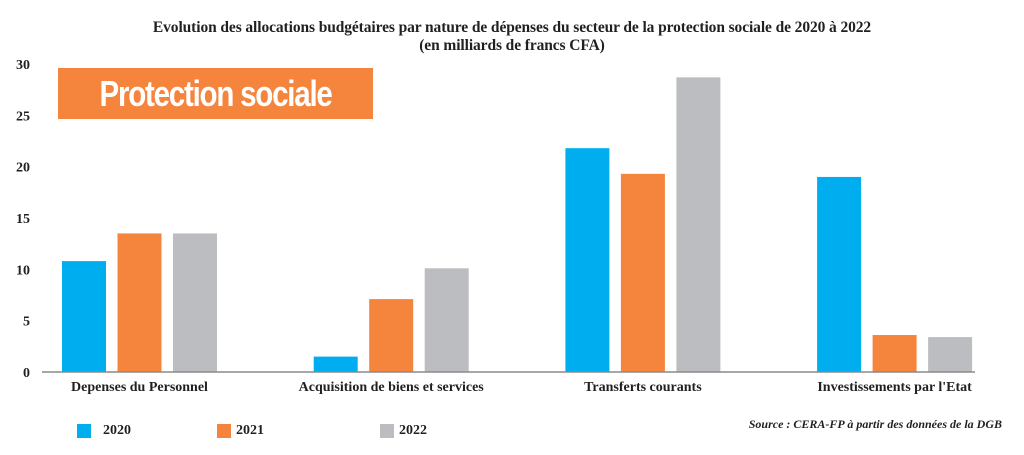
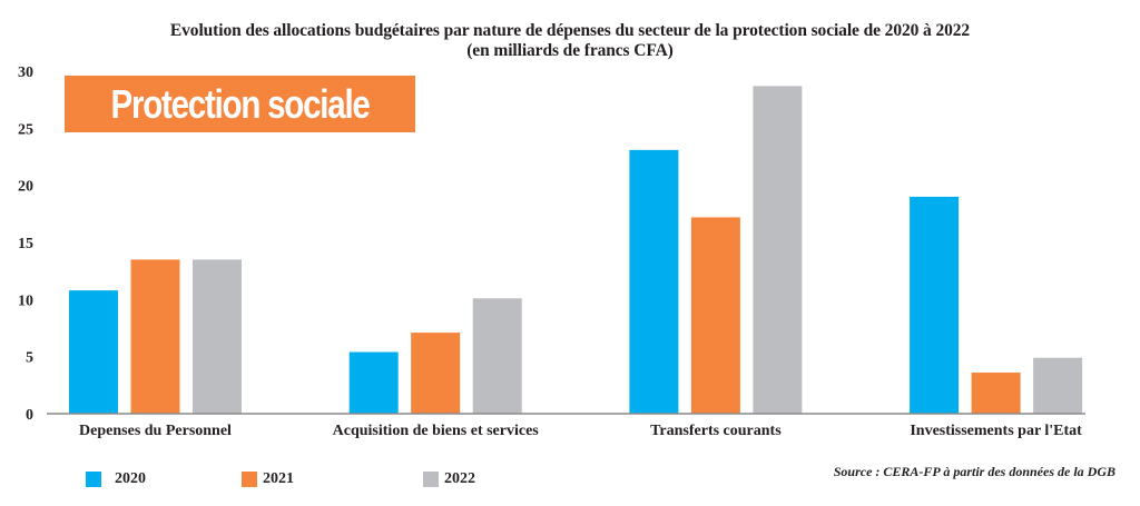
2020/Acquisition de biens et services: 1.5 -> 5.4
2020/Transferts courants: 21.8 -> 23.1
2021/Transferts courants: 19.3 -> 17.2
2022/Investissements par l'Etat: 3.4 -> 4.9
